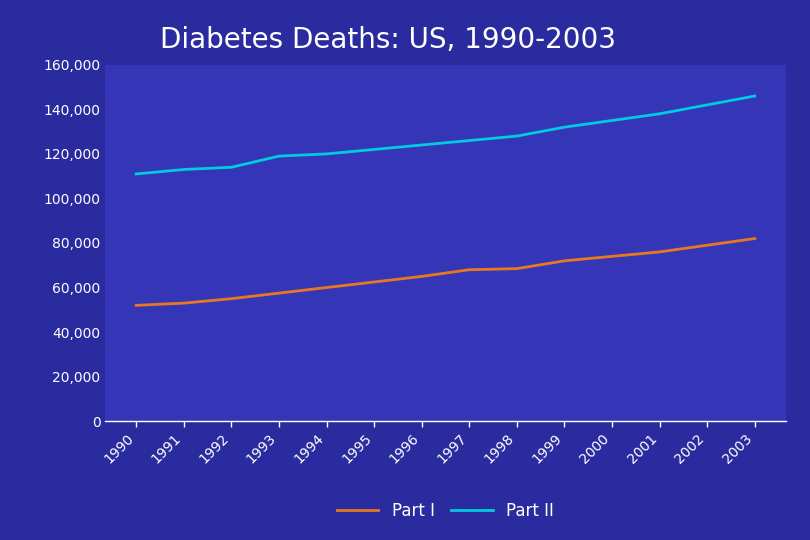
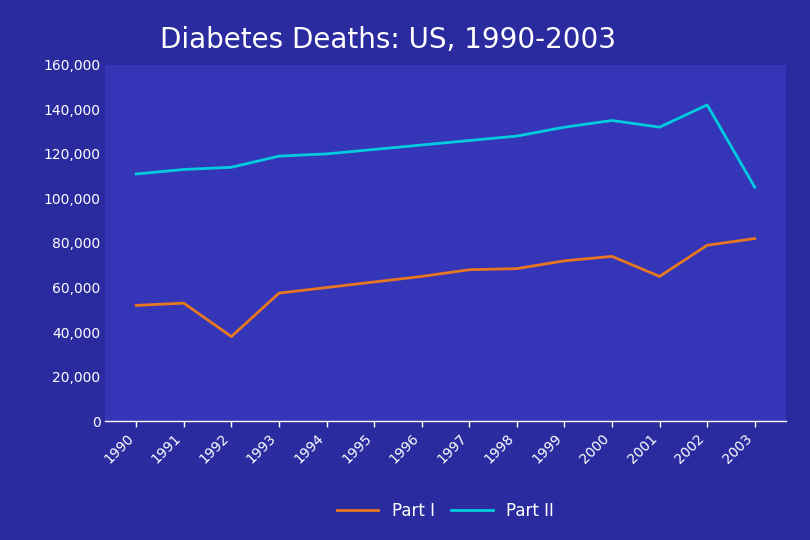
Part I/1992: 55,000 -> 38,000
Part I/2001: 76,000 -> 65,000
Part II/2001: 138,000 -> 132,000
Part II/2003: 146,000 -> 105,000
